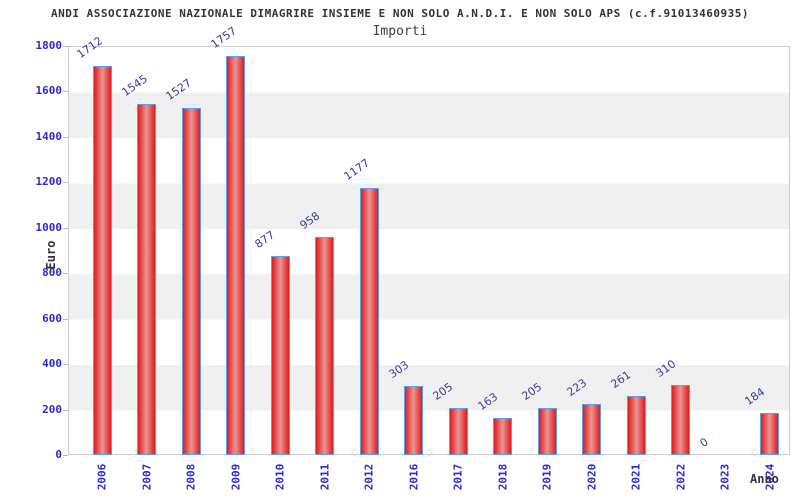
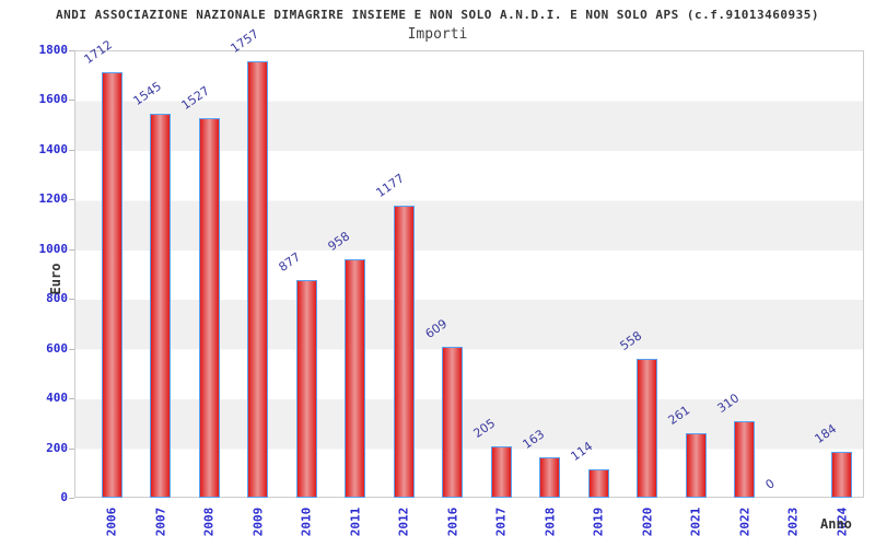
2016: 303 -> 609
2019: 205 -> 114
2020: 223 -> 558
